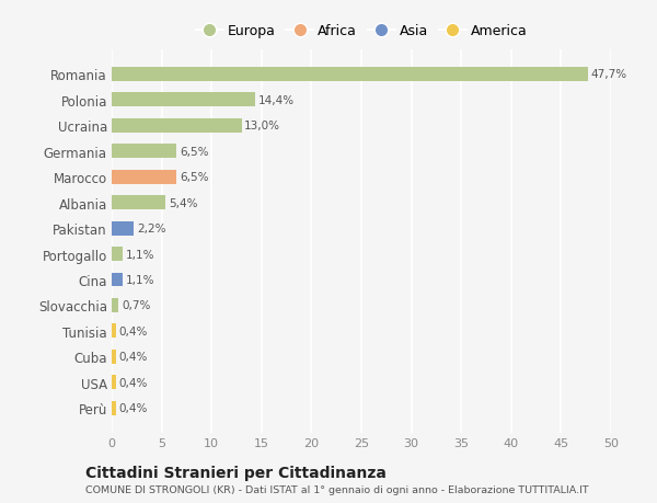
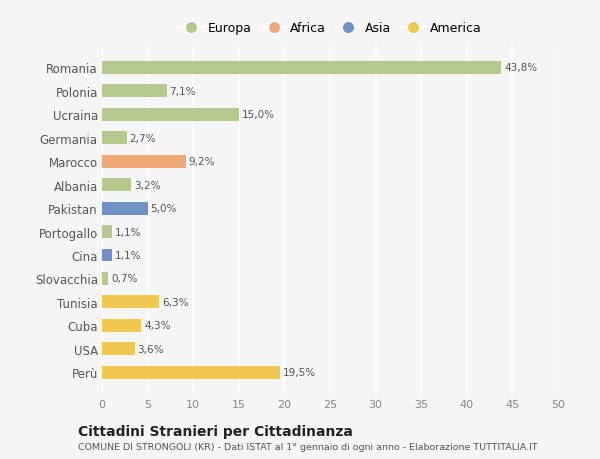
Romania: 47,7% -> 43,8%
Polonia: 14,4% -> 7,1%
Ucraina: 13,0% -> 15,0%
Germania: 6,5% -> 2,7%
Marocco: 6,5% -> 9,2%
Albania: 5,4% -> 3,2%
Pakistan: 2,2% -> 5,0%
Tunisia: 0,4% -> 6,3%
Cuba: 0,4% -> 4,3%
USA: 0,4% -> 3,6%
Perù: 0,4% -> 19,5%
